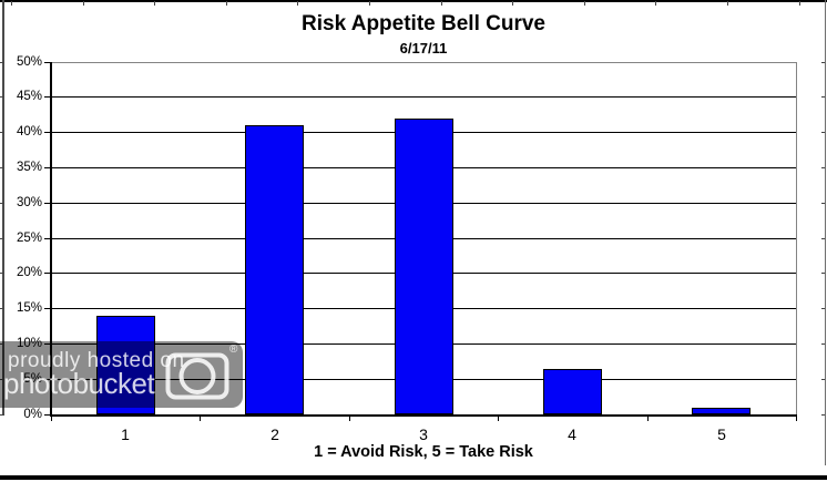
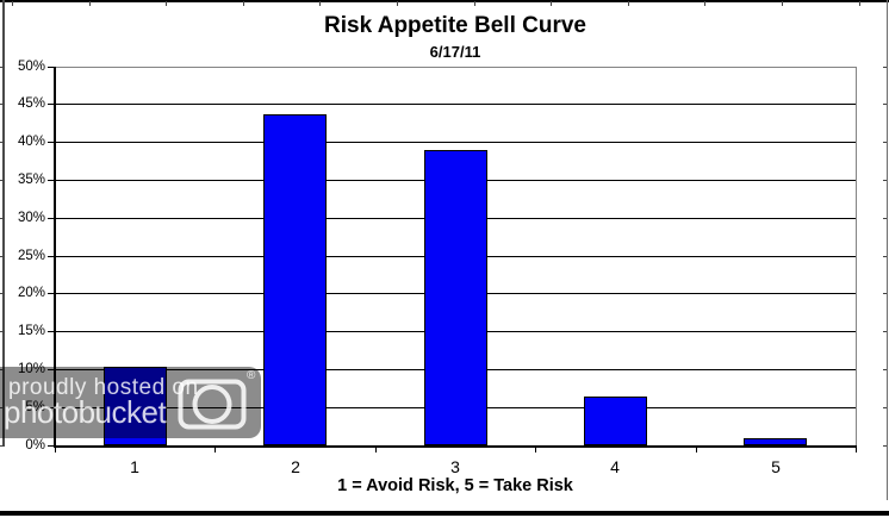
1: 14% -> 10%
2: 41% -> 44%
3: 42% -> 39%
